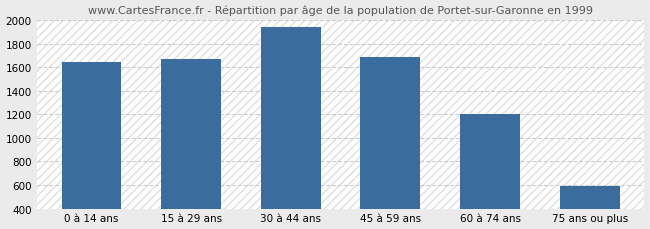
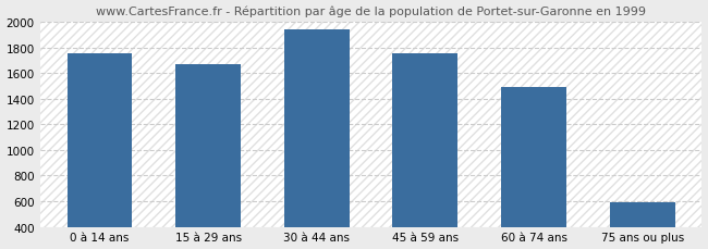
0 à 14 ans: 1640 -> 1750
45 à 59 ans: 1690 -> 1750
60 à 74 ans: 1200 -> 1490
